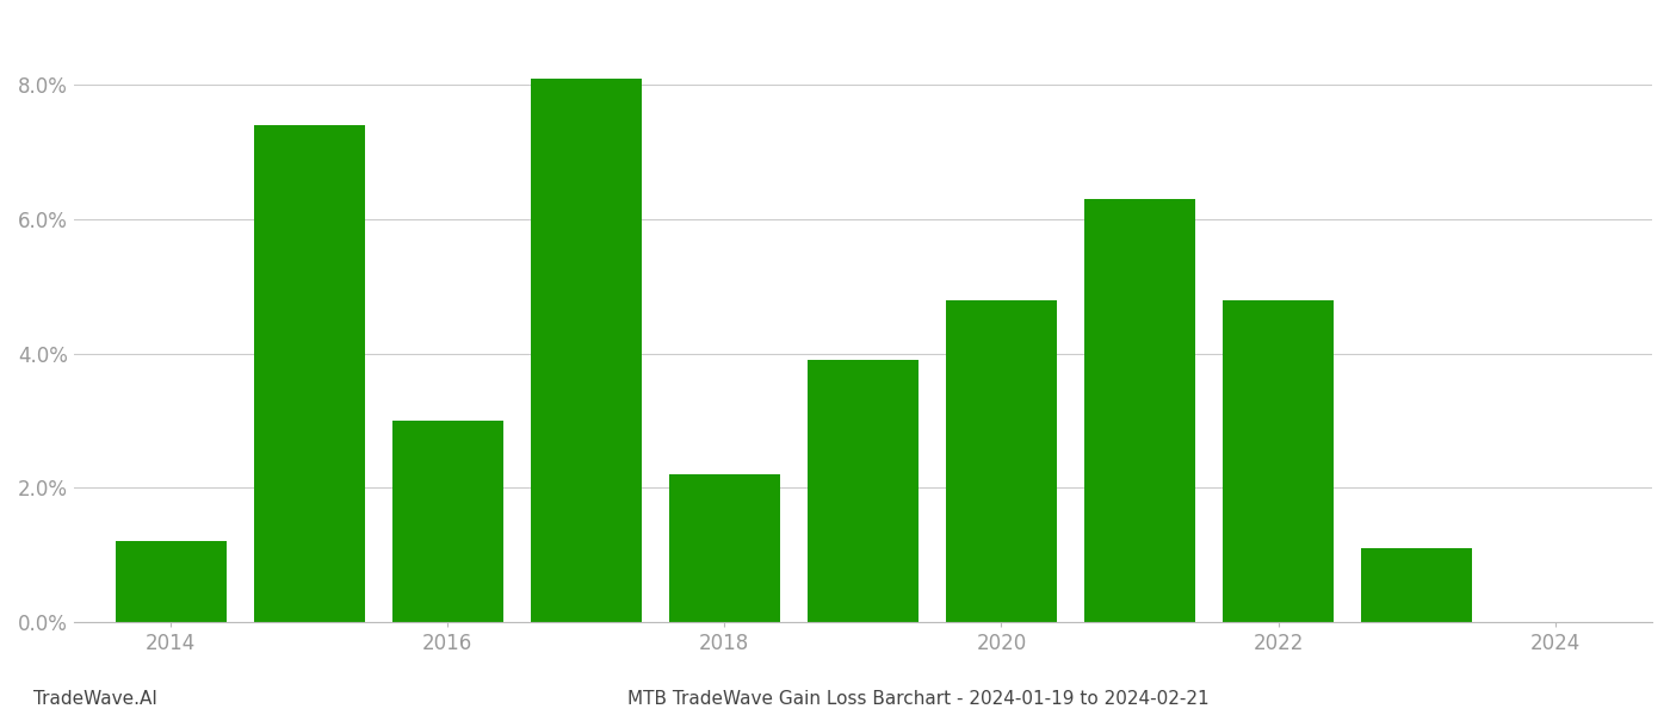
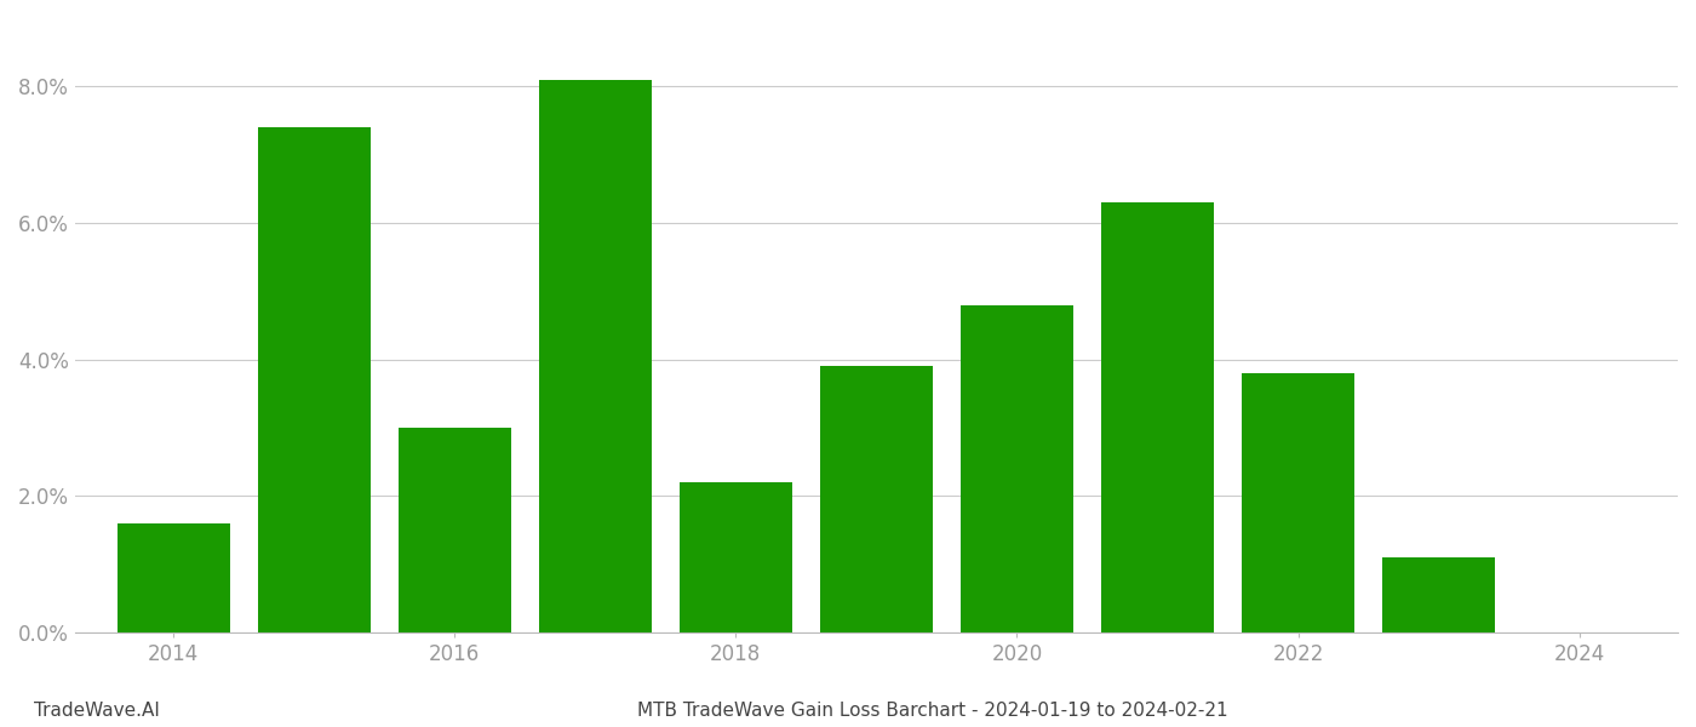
2014: 1.2% -> 1.6%
2022: 4.8% -> 3.8%
